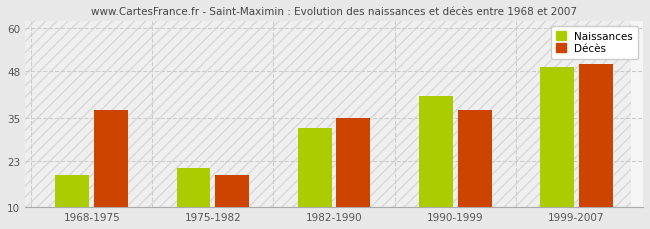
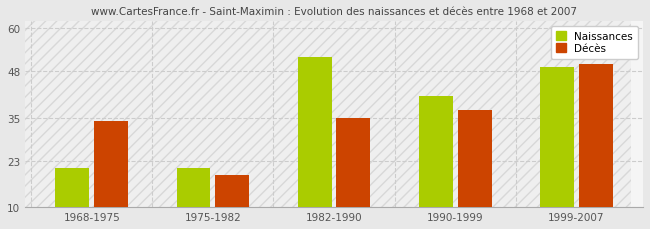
Naissances/1968-1975: 19 -> 21
Décès/1968-1975: 37 -> 34
Naissances/1982-1990: 32 -> 52
